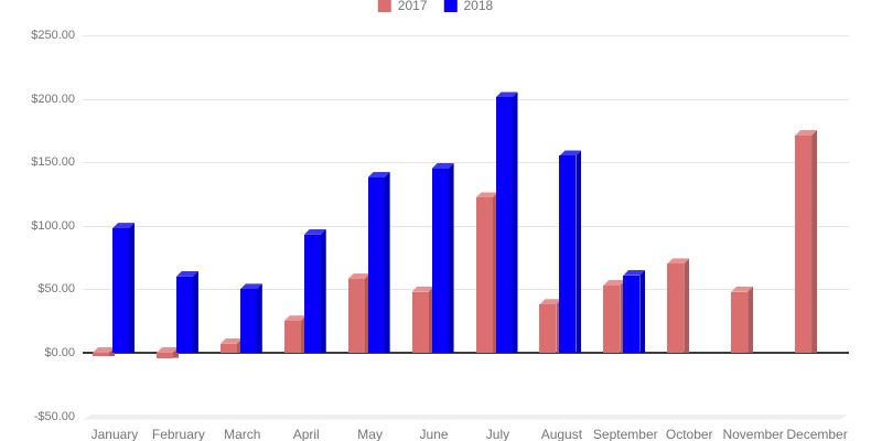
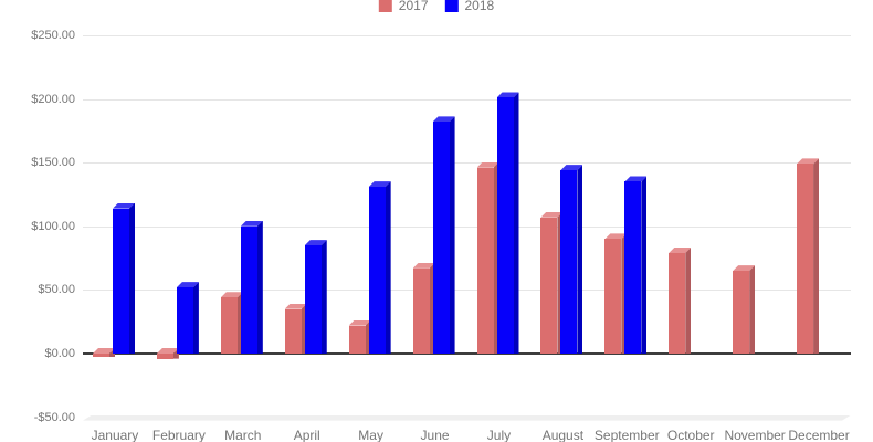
2018/January: $98 -> $114
2018/February: $60 -> $52
2017/March: $7 -> $44
2018/March: $50 -> $100
2017/April: $25 -> $35
2018/April: $93 -> $85
2017/May: $58 -> $22
2018/May: $138 -> $131
2017/June: $48 -> $67
2018/June: $145 -> $182
2017/July: $122 -> $146
2017/August: $38 -> $107
2018/August: $155 -> $144
2017/September: $53 -> $90
2018/September: $61 -> $135
2017/October: $70 -> $79
2017/November: $48 -> $65
2017/December: $171 -> $149
